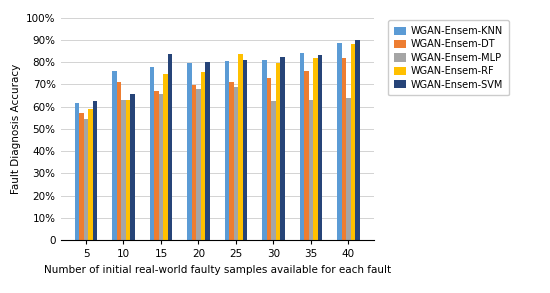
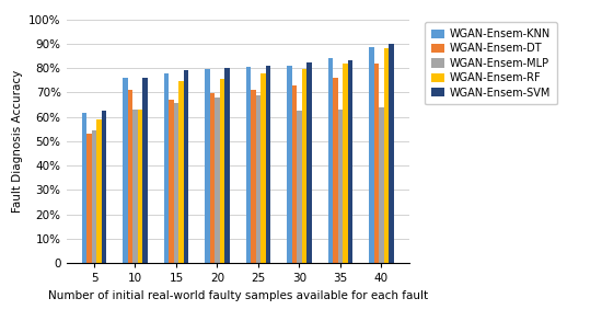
WGAN-Ensem-DT/5: 57.0% -> 53.0%
WGAN-Ensem-SVM/10: 65.5% -> 76.0%
WGAN-Ensem-SVM/15: 83.5% -> 79.0%
WGAN-Ensem-RF/25: 83.5% -> 78.0%
